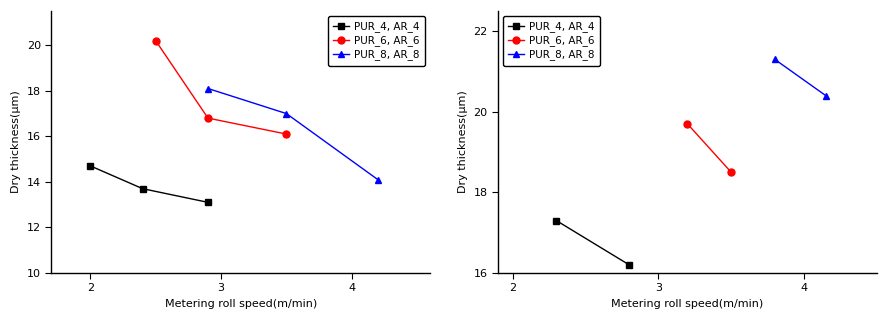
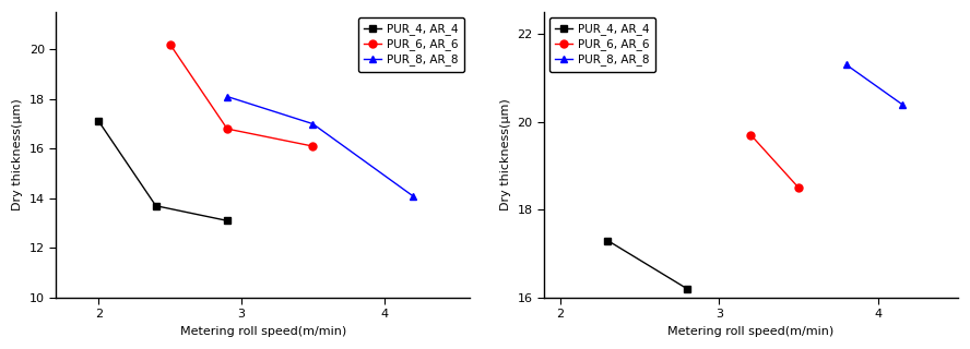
PUR_4, AR_4/2: 14.7 -> 17.1
